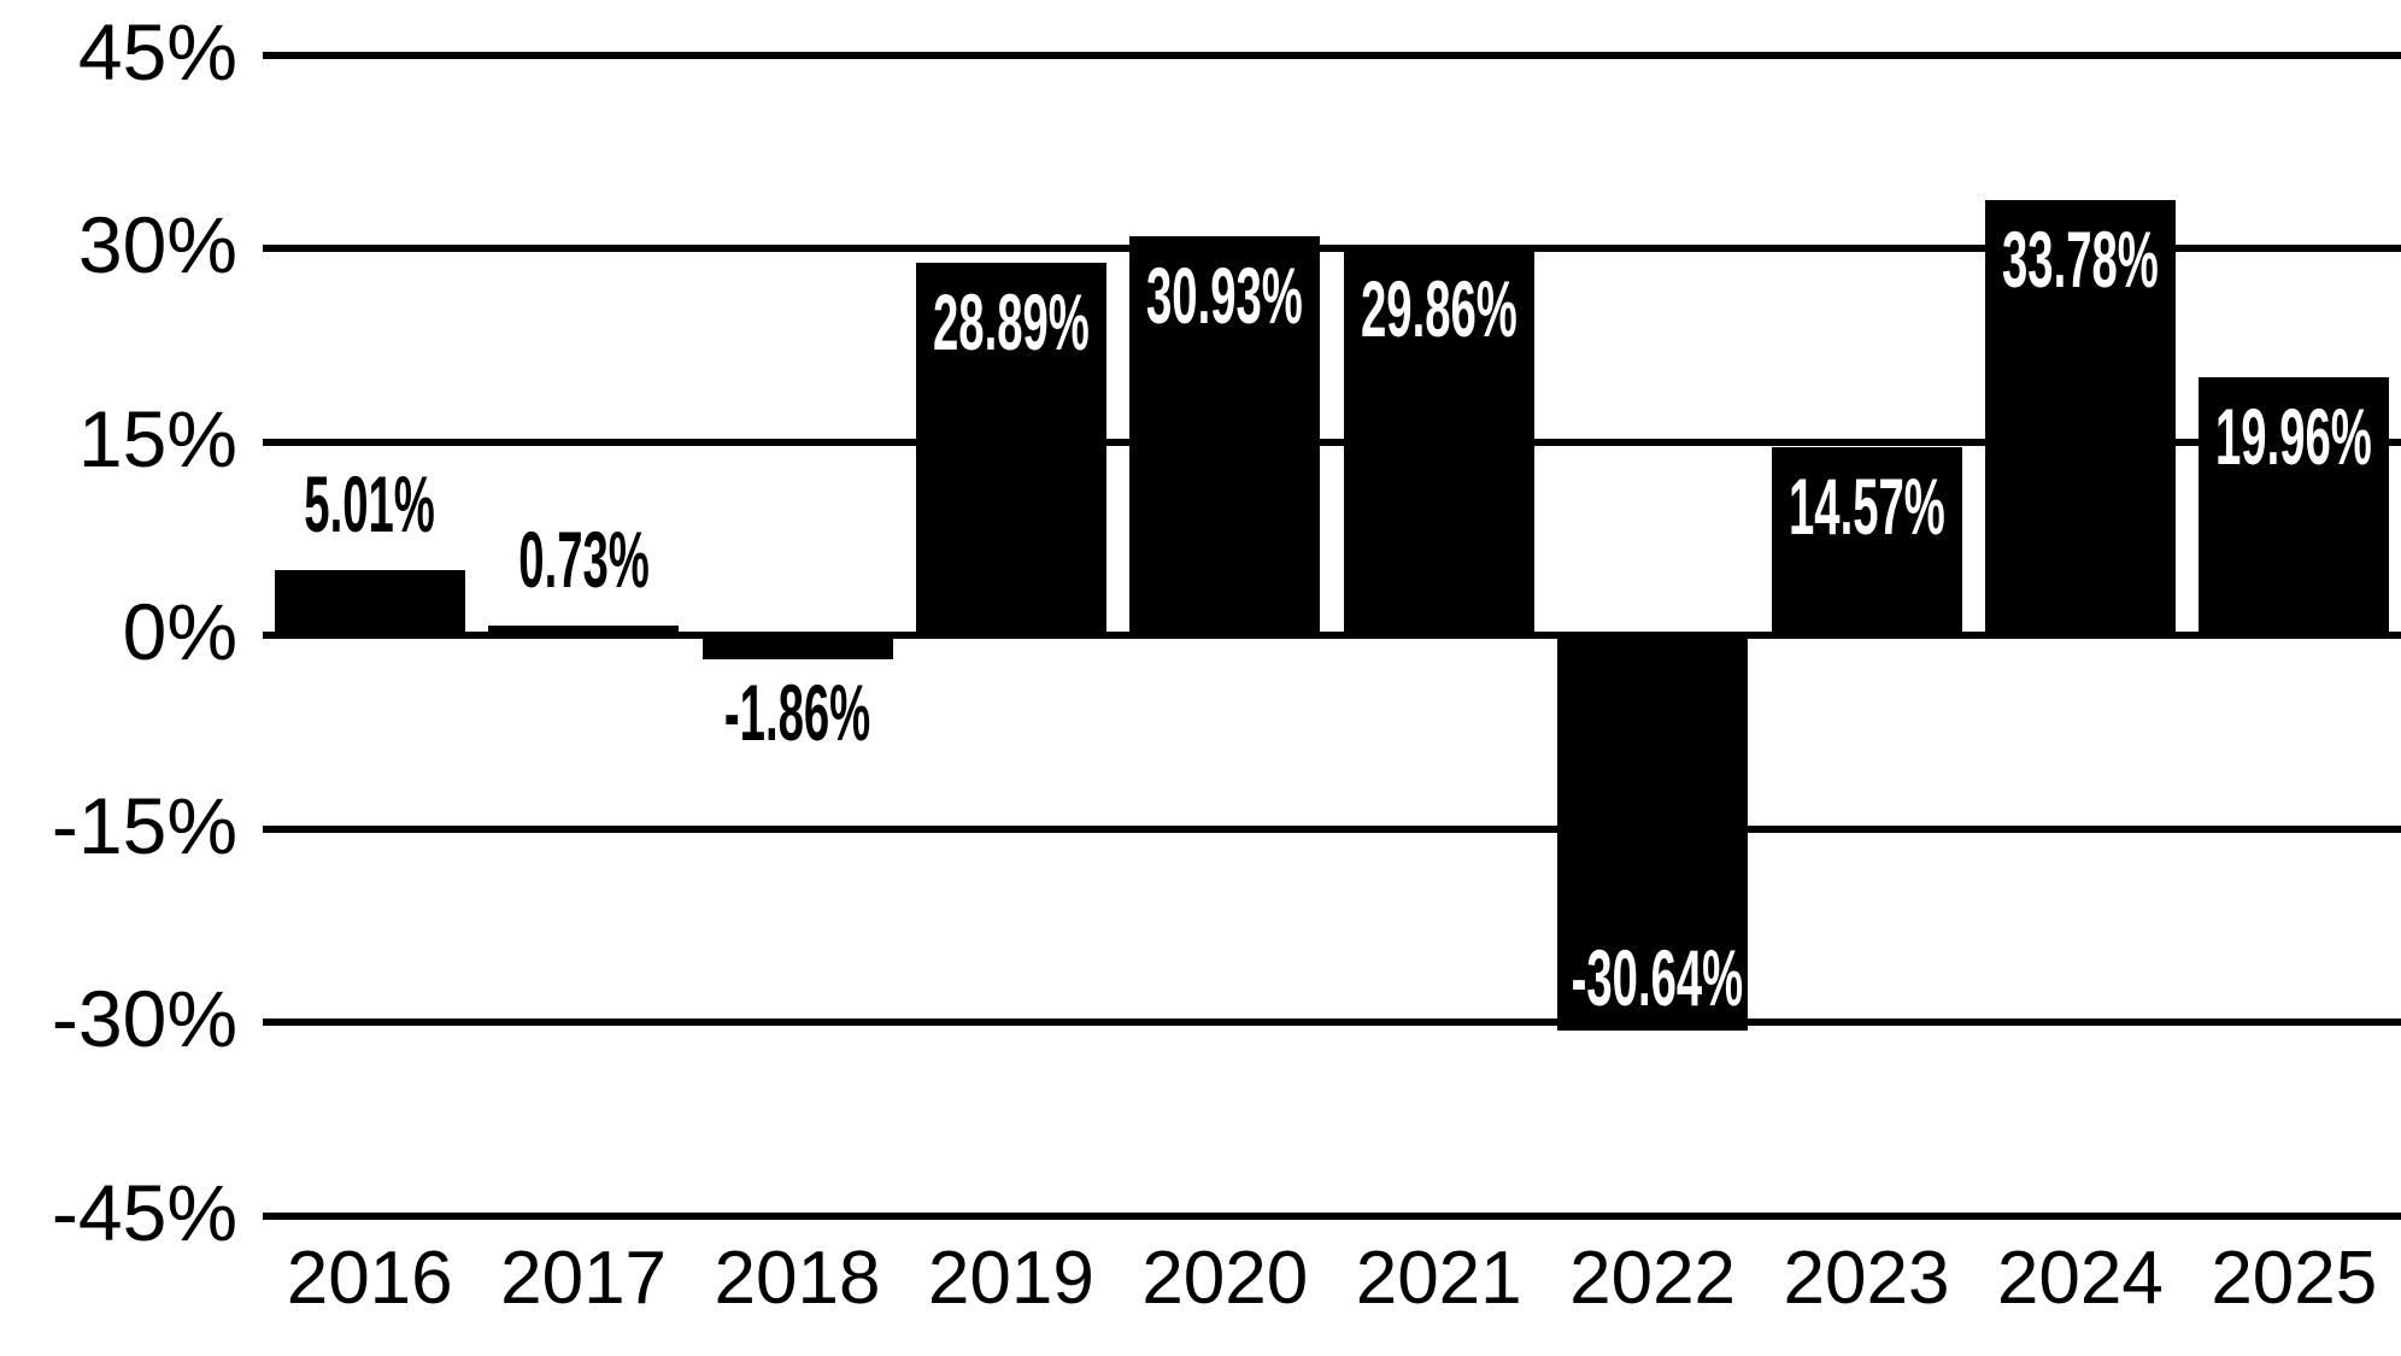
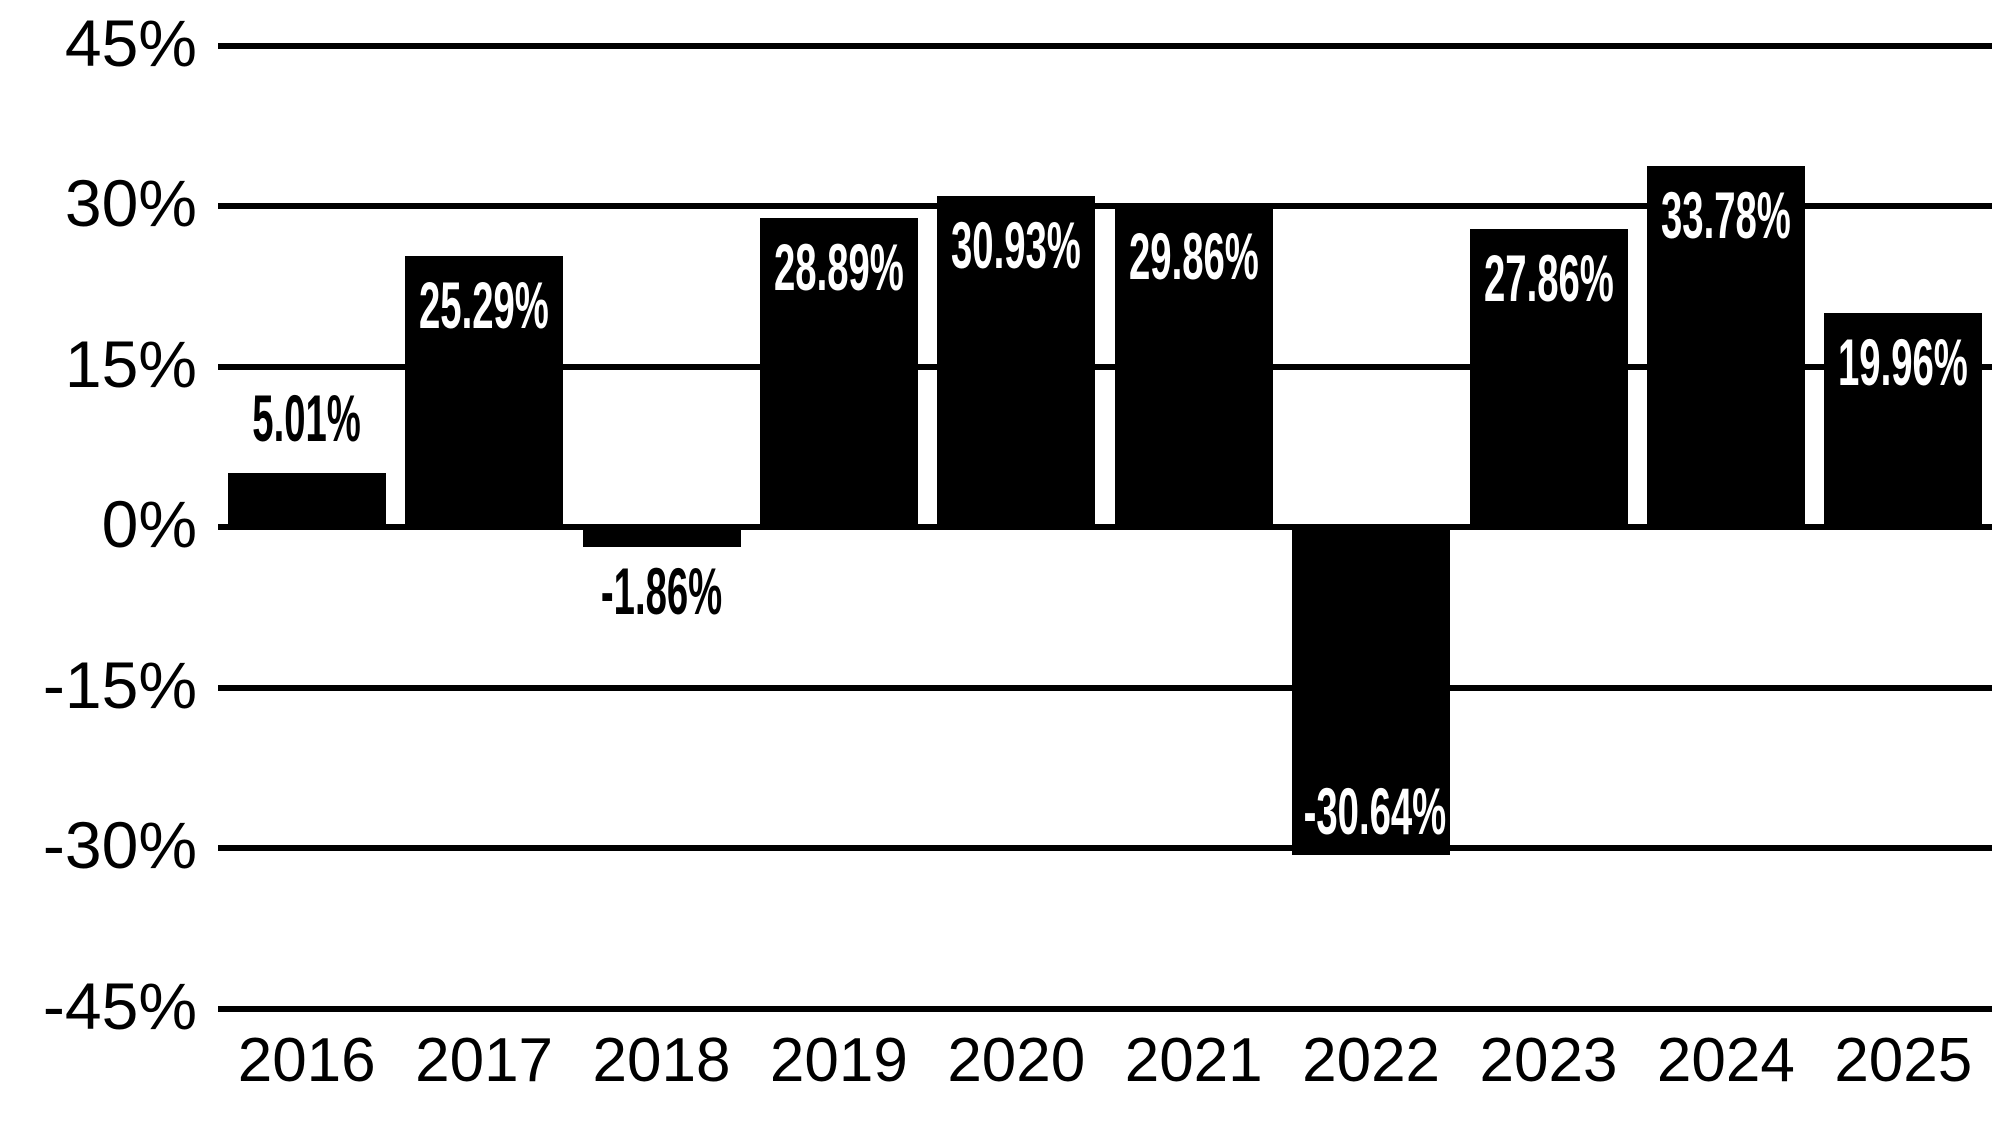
2017: 0.73% -> 25.29%
2023: 14.57% -> 27.86%
